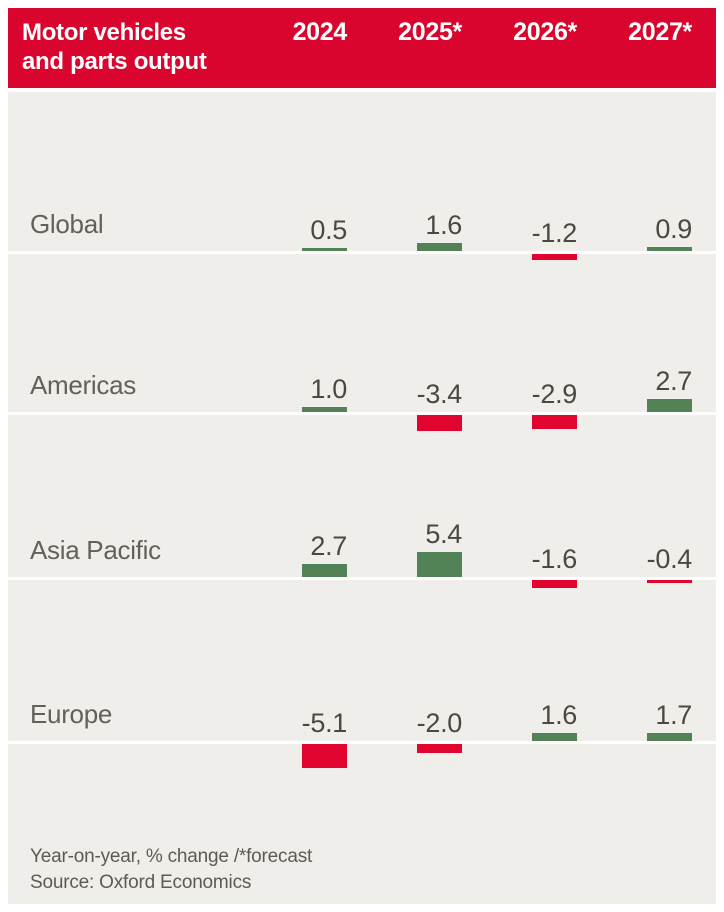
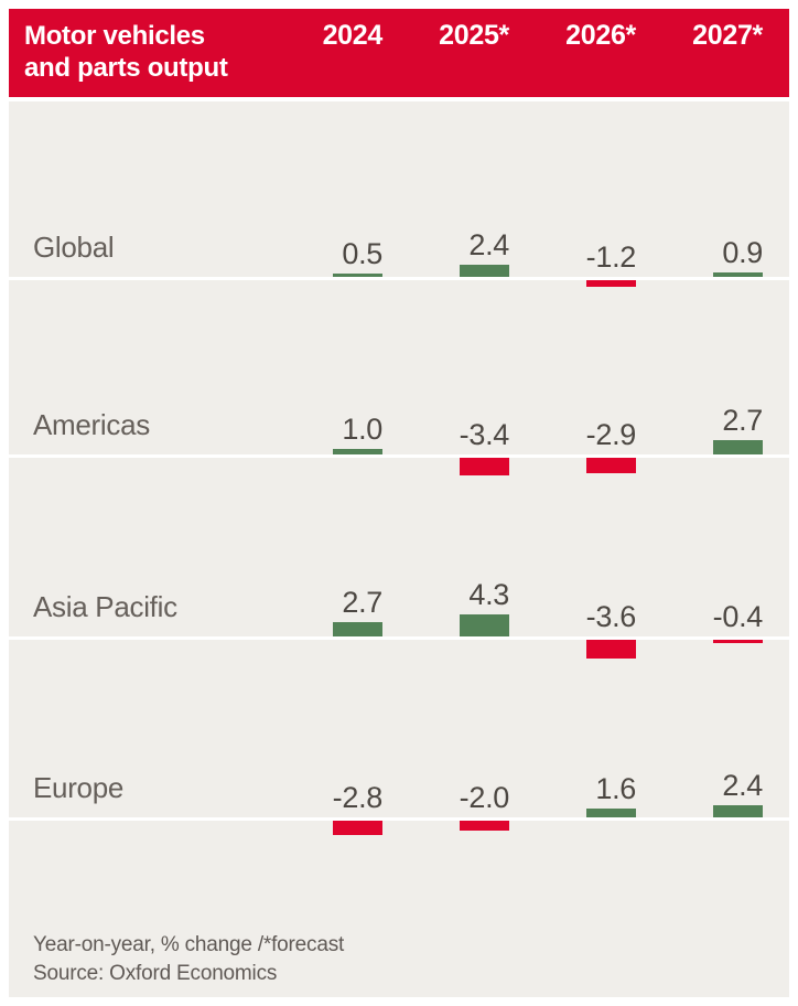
Europe/2024: -5.1 -> -2.8
Global/2025*: 1.6 -> 2.4
Asia Pacific/2025*: 5.4 -> 4.3
Asia Pacific/2026*: -1.6 -> -3.6
Europe/2027*: 1.7 -> 2.4
